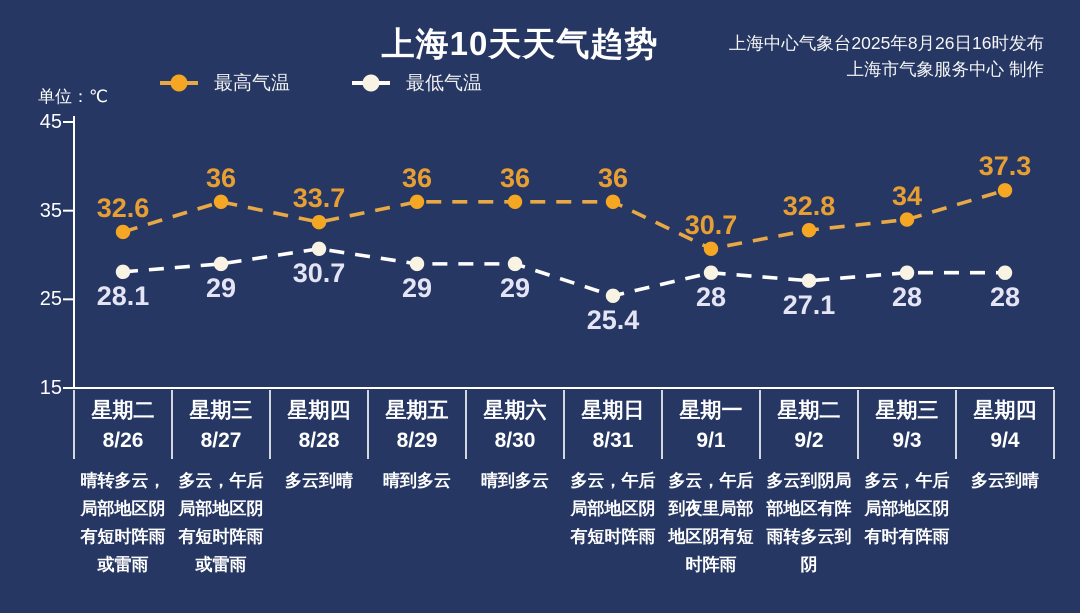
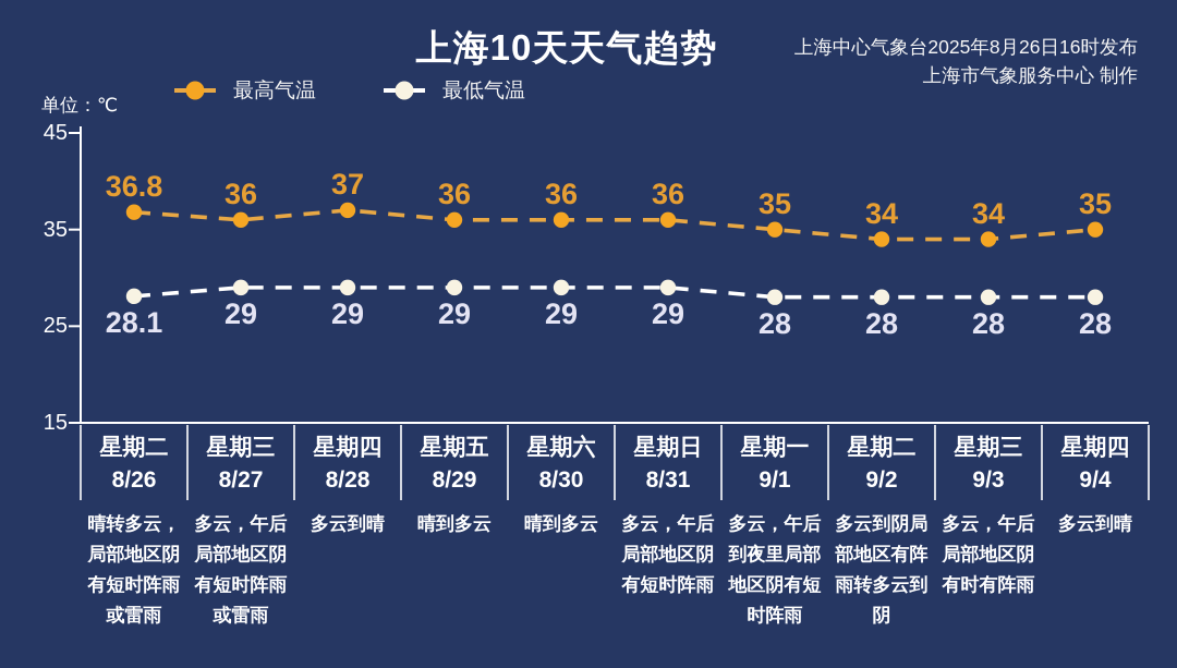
最高气温/8/26: 32.6 -> 36.8
最高气温/8/28: 33.7 -> 37
最低气温/8/28: 30.7 -> 29
最低气温/8/31: 25.4 -> 29
最高气温/9/1: 30.7 -> 35
最高气温/9/2: 32.8 -> 34
最低气温/9/2: 27.1 -> 28
最高气温/9/4: 37.3 -> 35
